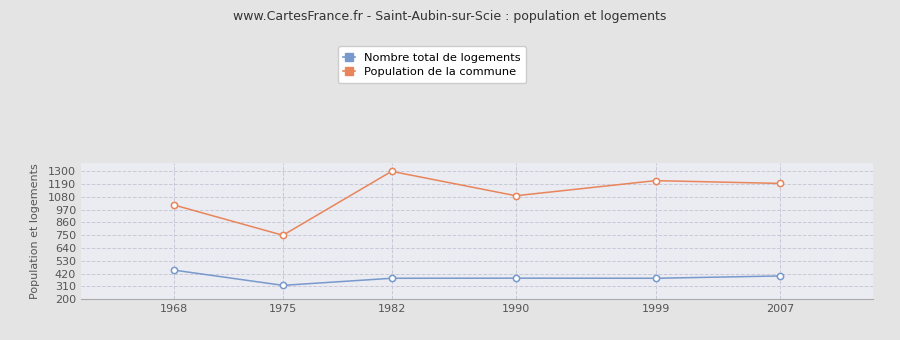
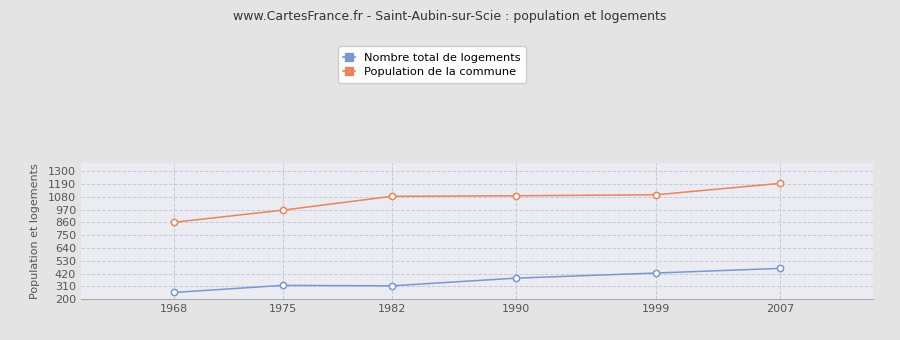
Nombre total de logements/1968: 450 -> 260
Population de la commune/1968: 1010 -> 860
Population de la commune/1975: 750 -> 970
Nombre total de logements/1982: 380 -> 320
Population de la commune/1982: 1300 -> 1080
Nombre total de logements/1999: 380 -> 420
Population de la commune/1999: 1220 -> 1100
Nombre total de logements/2007: 400 -> 460
